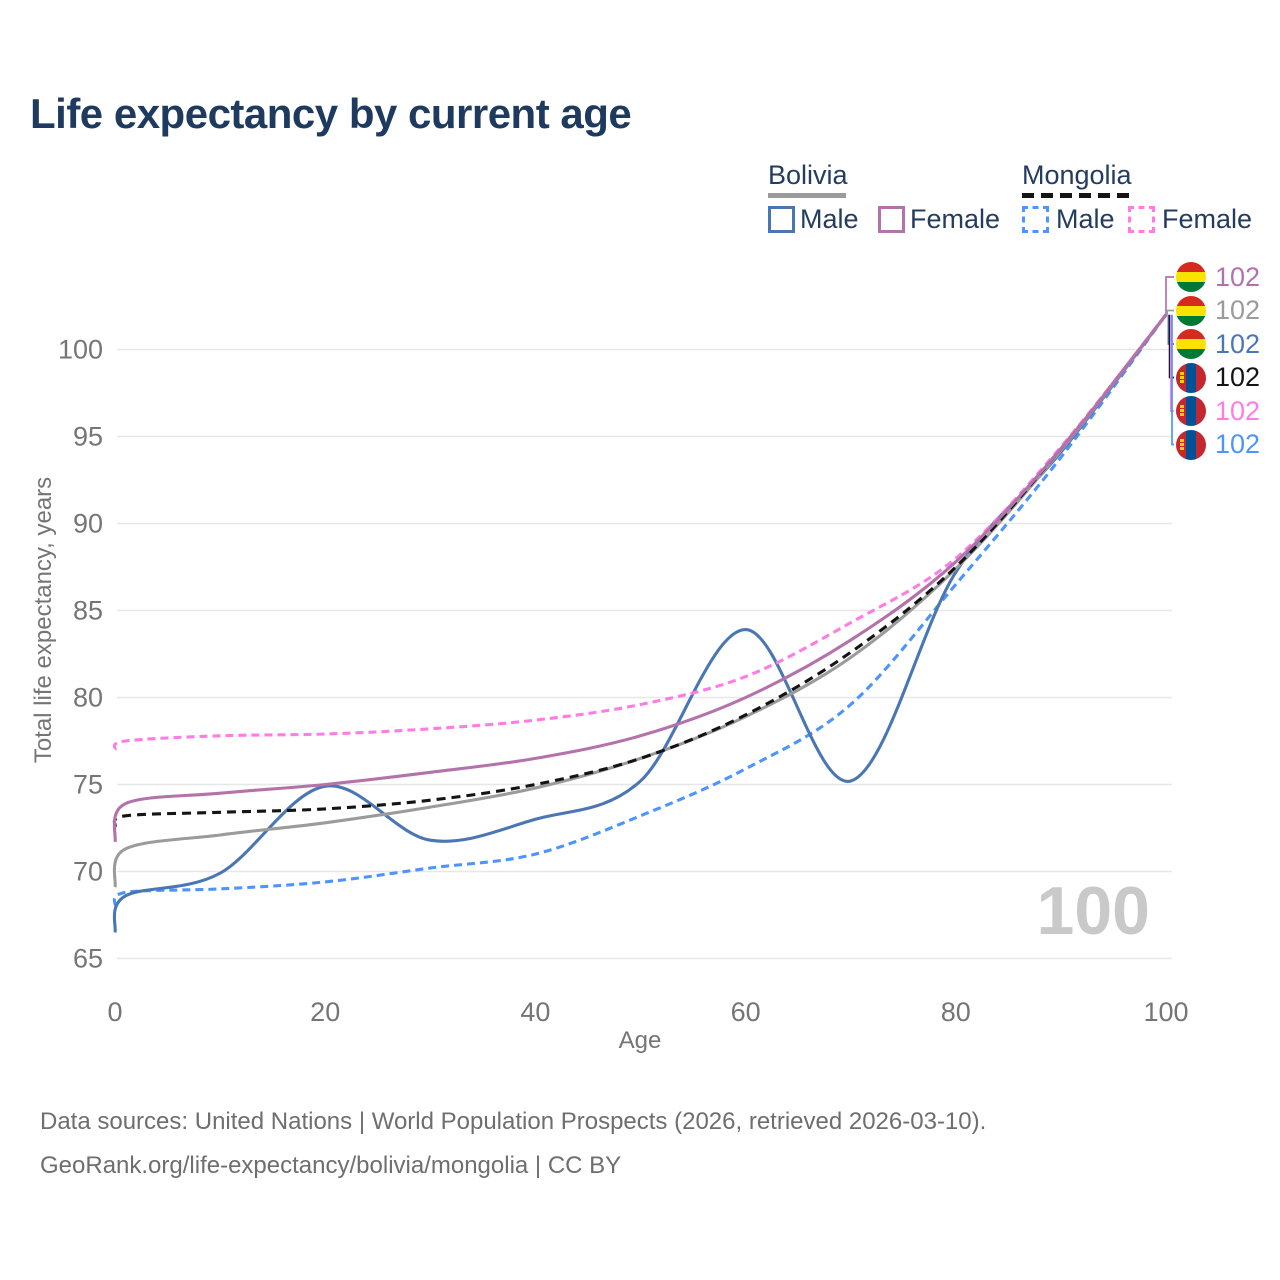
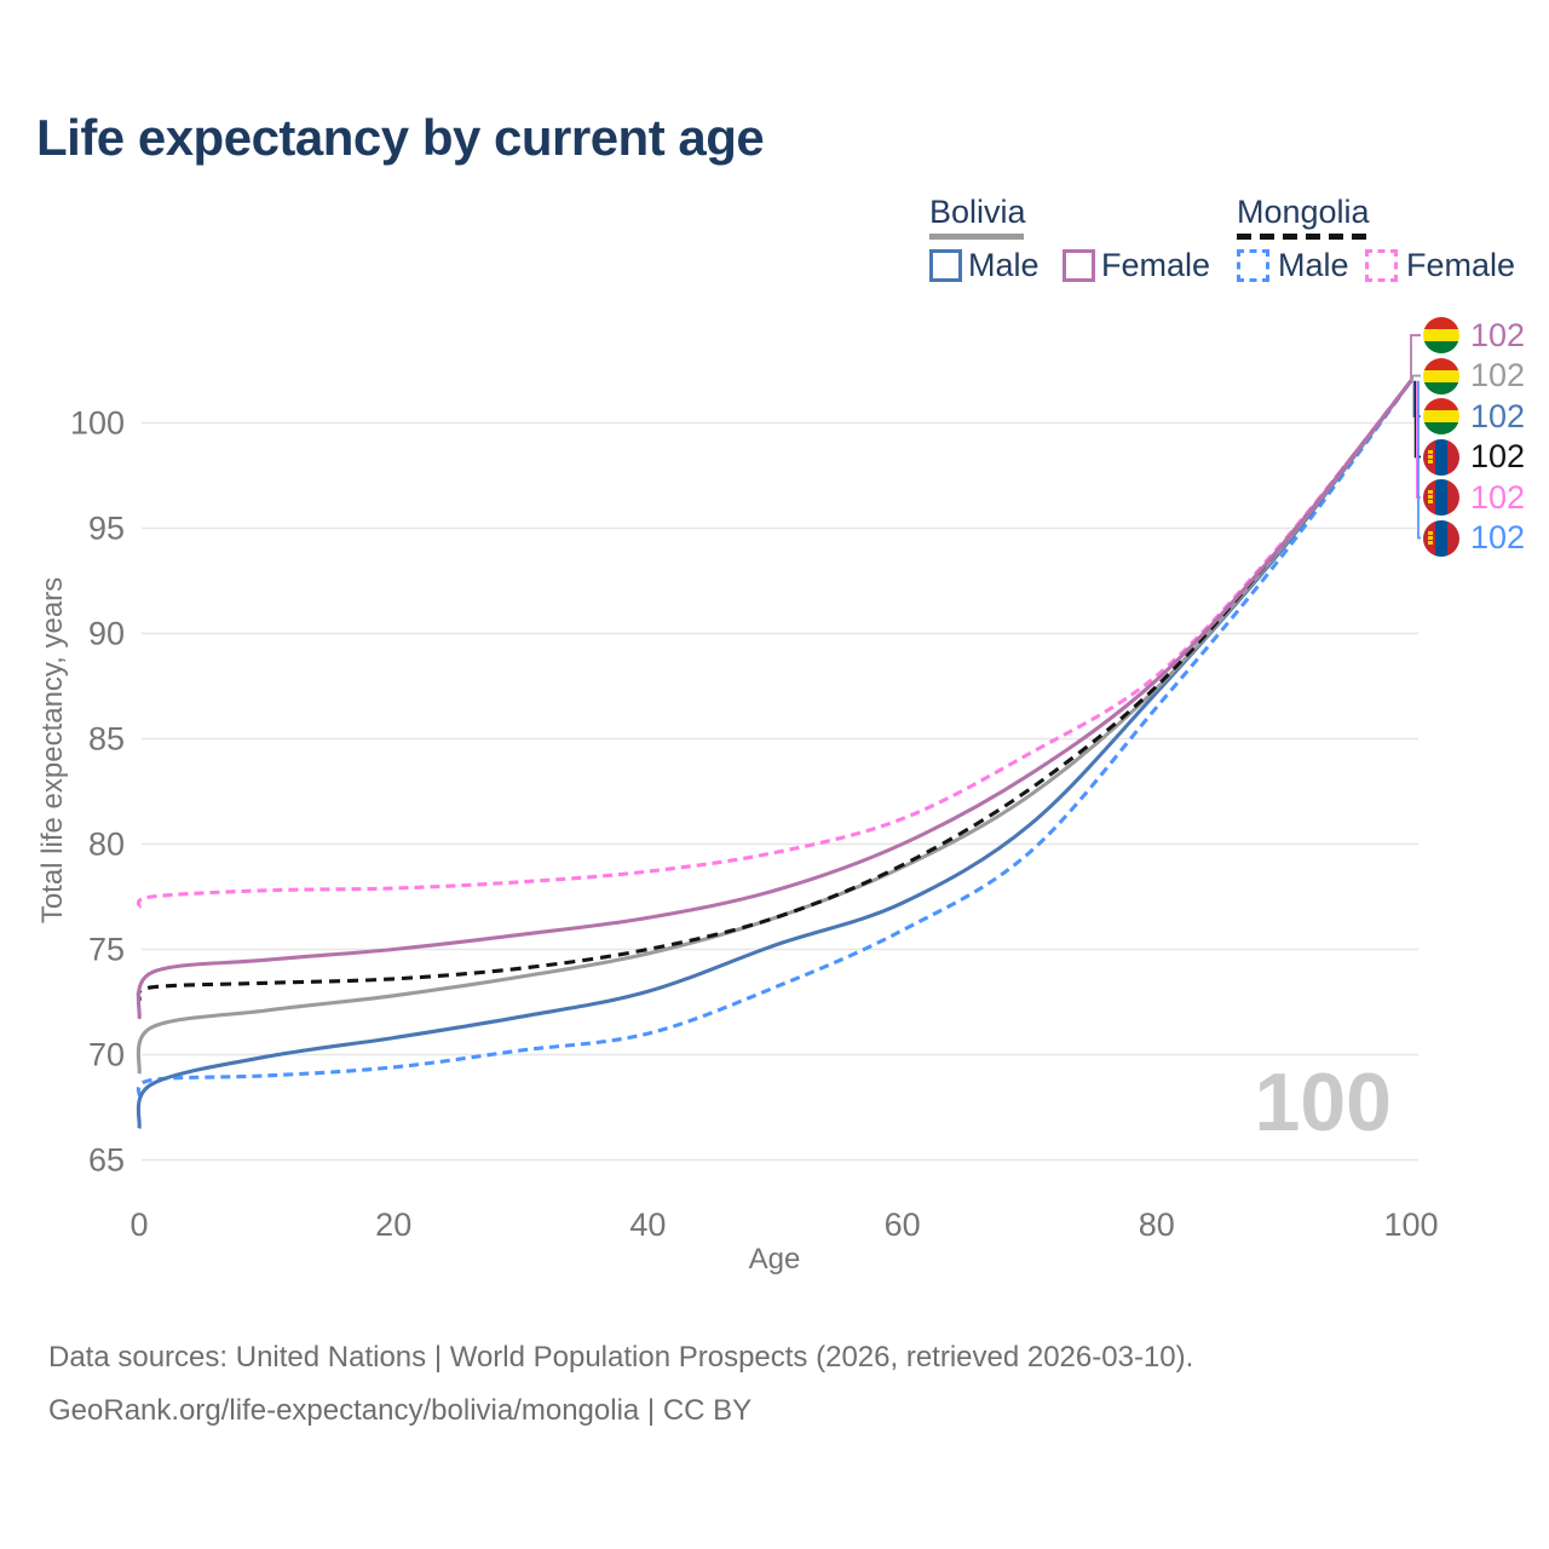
Bolivia Male/20: 74.9 -> 70.8
Bolivia Male/60: 83.9 -> 77.2
Bolivia Male/70: 75.2 -> 80.9
